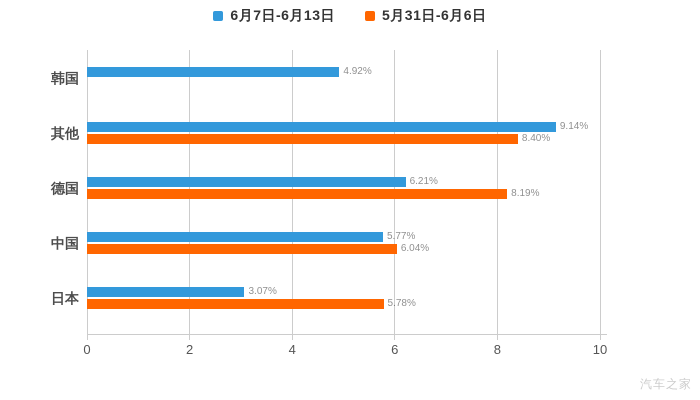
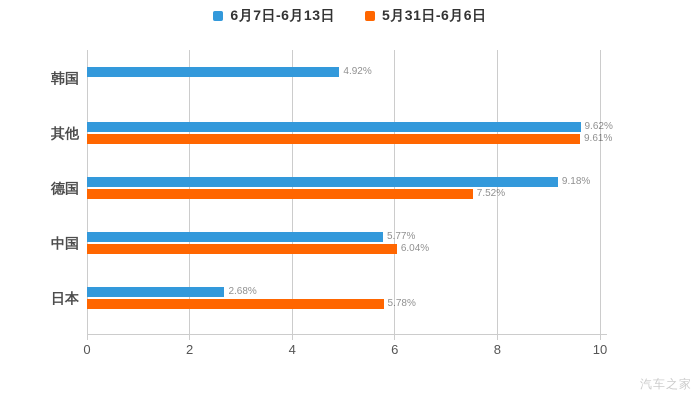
6月7日-6月13日/其他: 9.14% -> 9.62%
5月31日-6月6日/其他: 8.40% -> 9.61%
6月7日-6月13日/德国: 6.21% -> 9.18%
5月31日-6月6日/德国: 8.19% -> 7.52%
6月7日-6月13日/日本: 3.07% -> 2.68%
